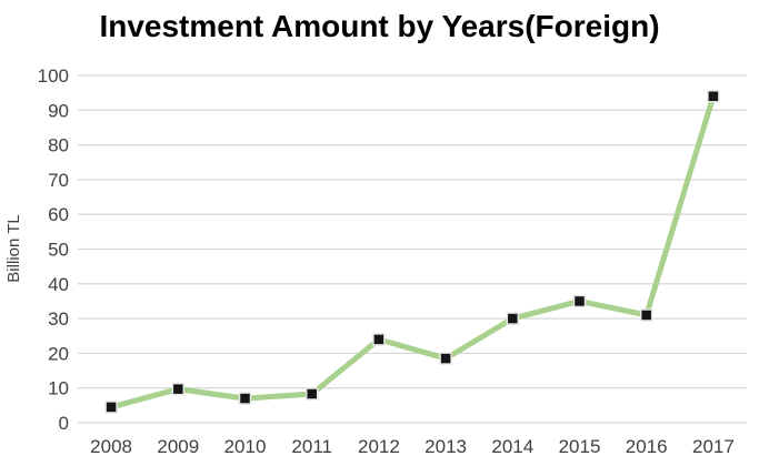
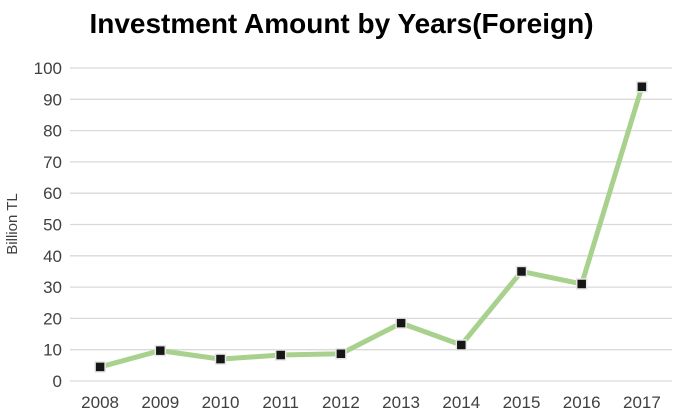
2012: 24 -> 9
2014: 30 -> 12
